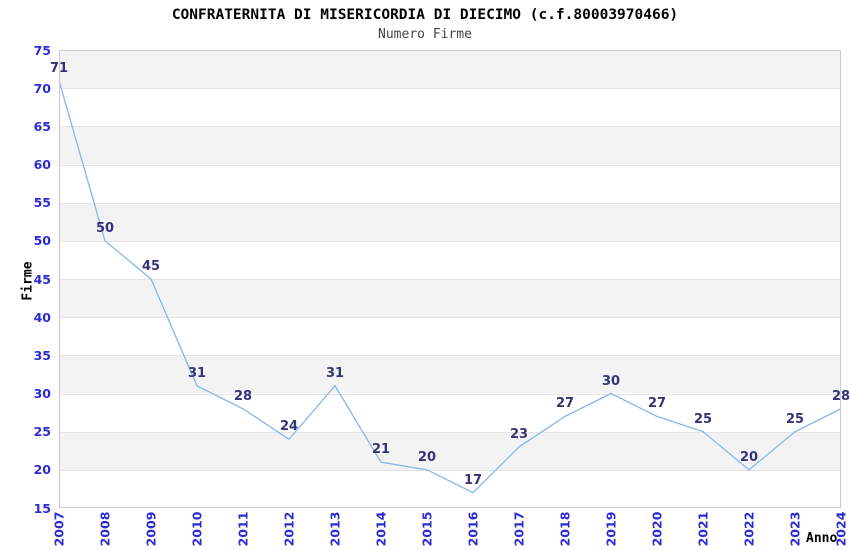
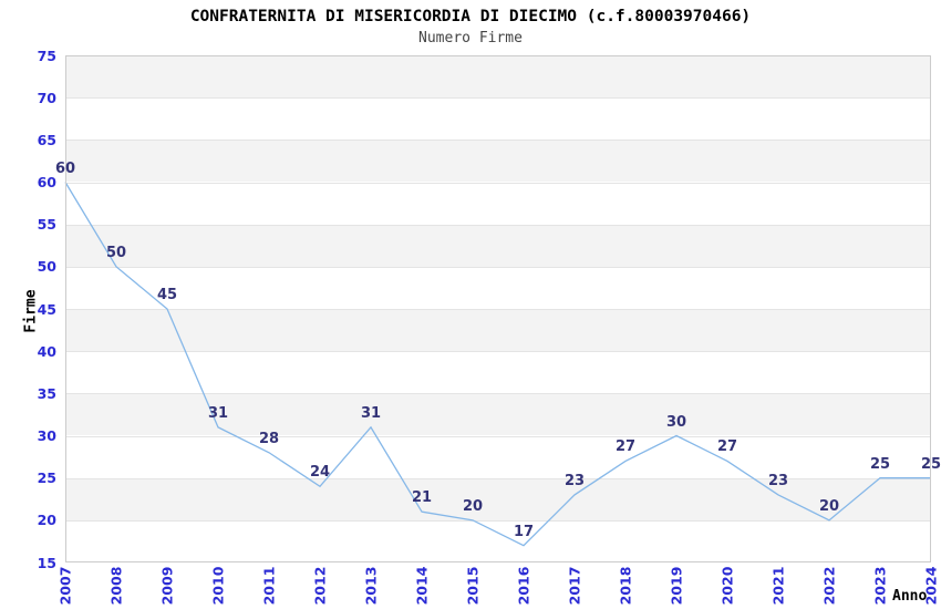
2007: 71 -> 60
2021: 25 -> 23
2024: 28 -> 25
